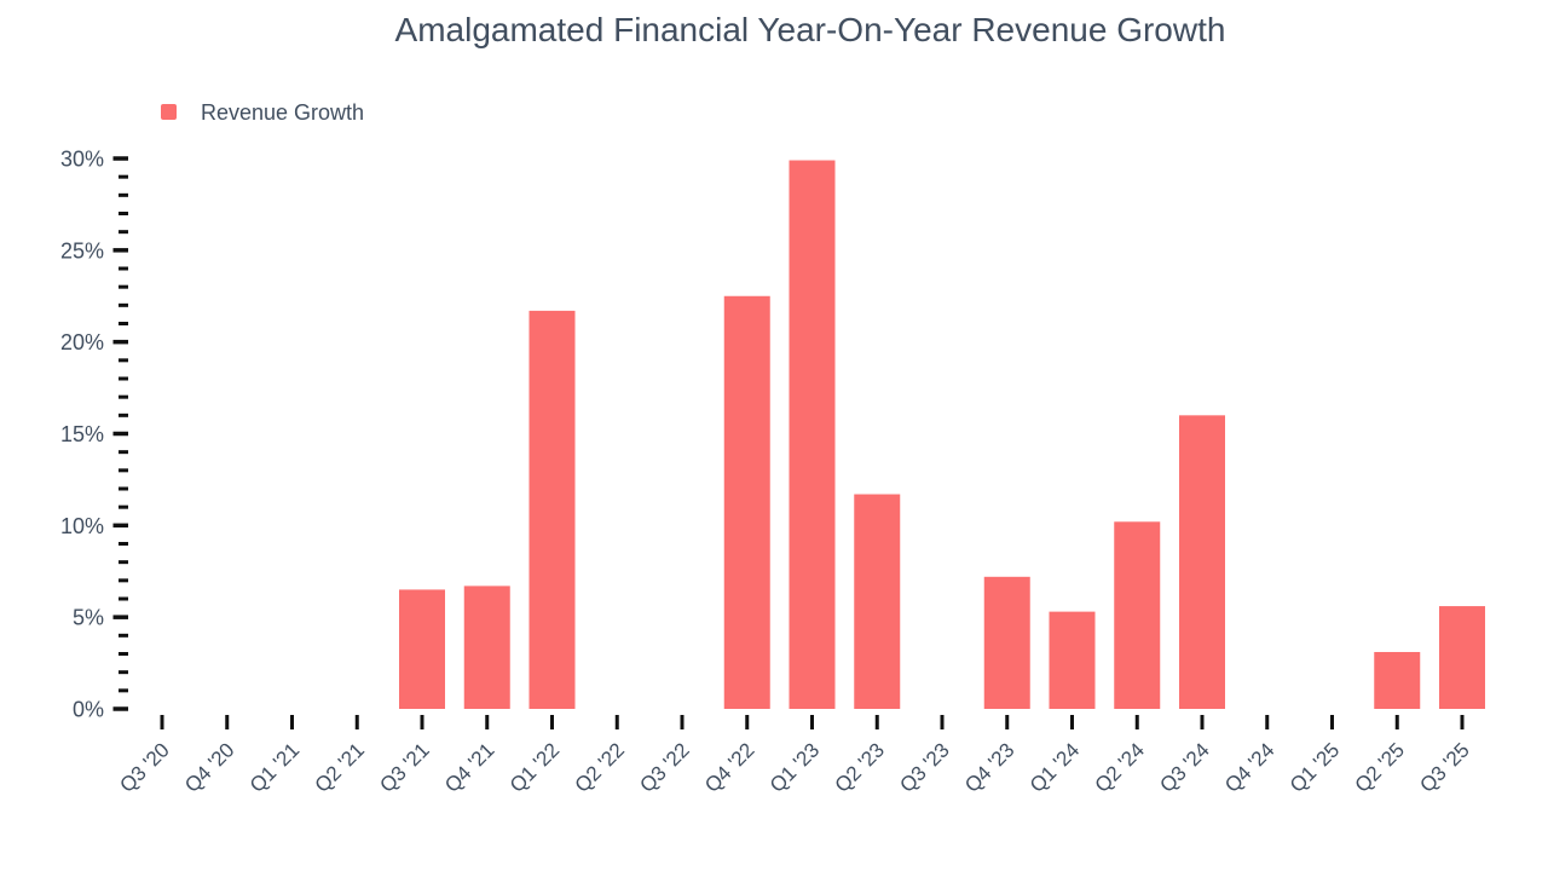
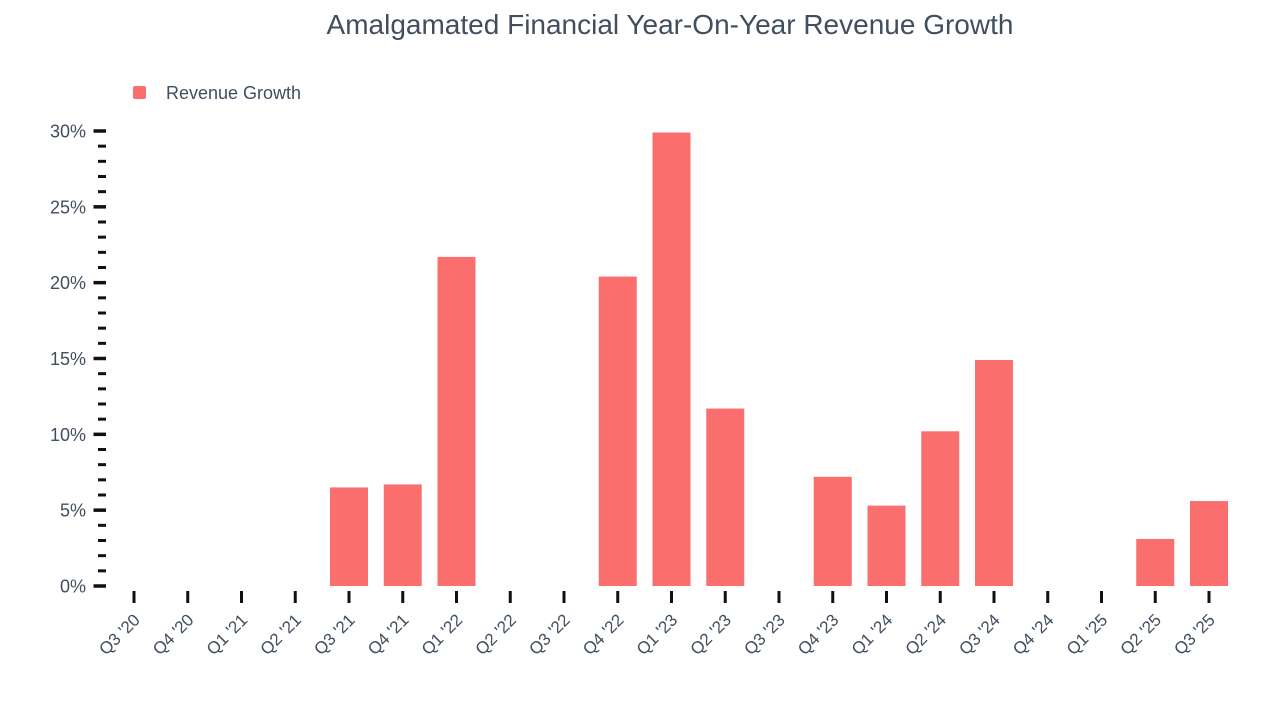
Q4 '22: 22.5% -> 20.4%
Q3 '24: 16.0% -> 14.9%
